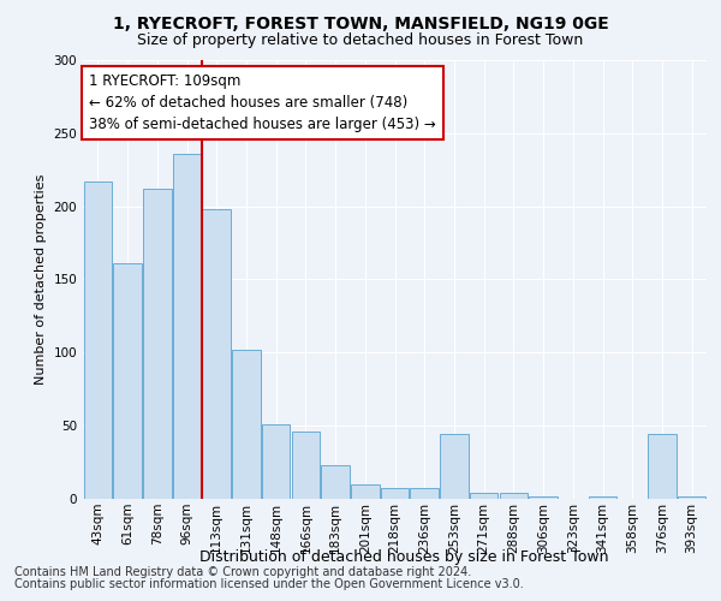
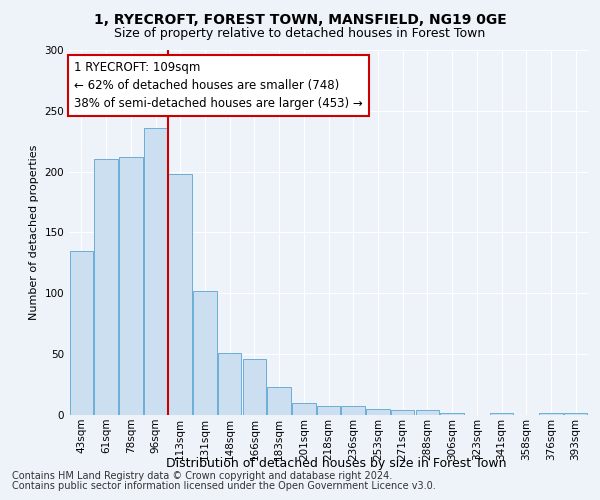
43sqm: 217 -> 135
61sqm: 161 -> 210
253sqm: 44 -> 5
376sqm: 44 -> 2
